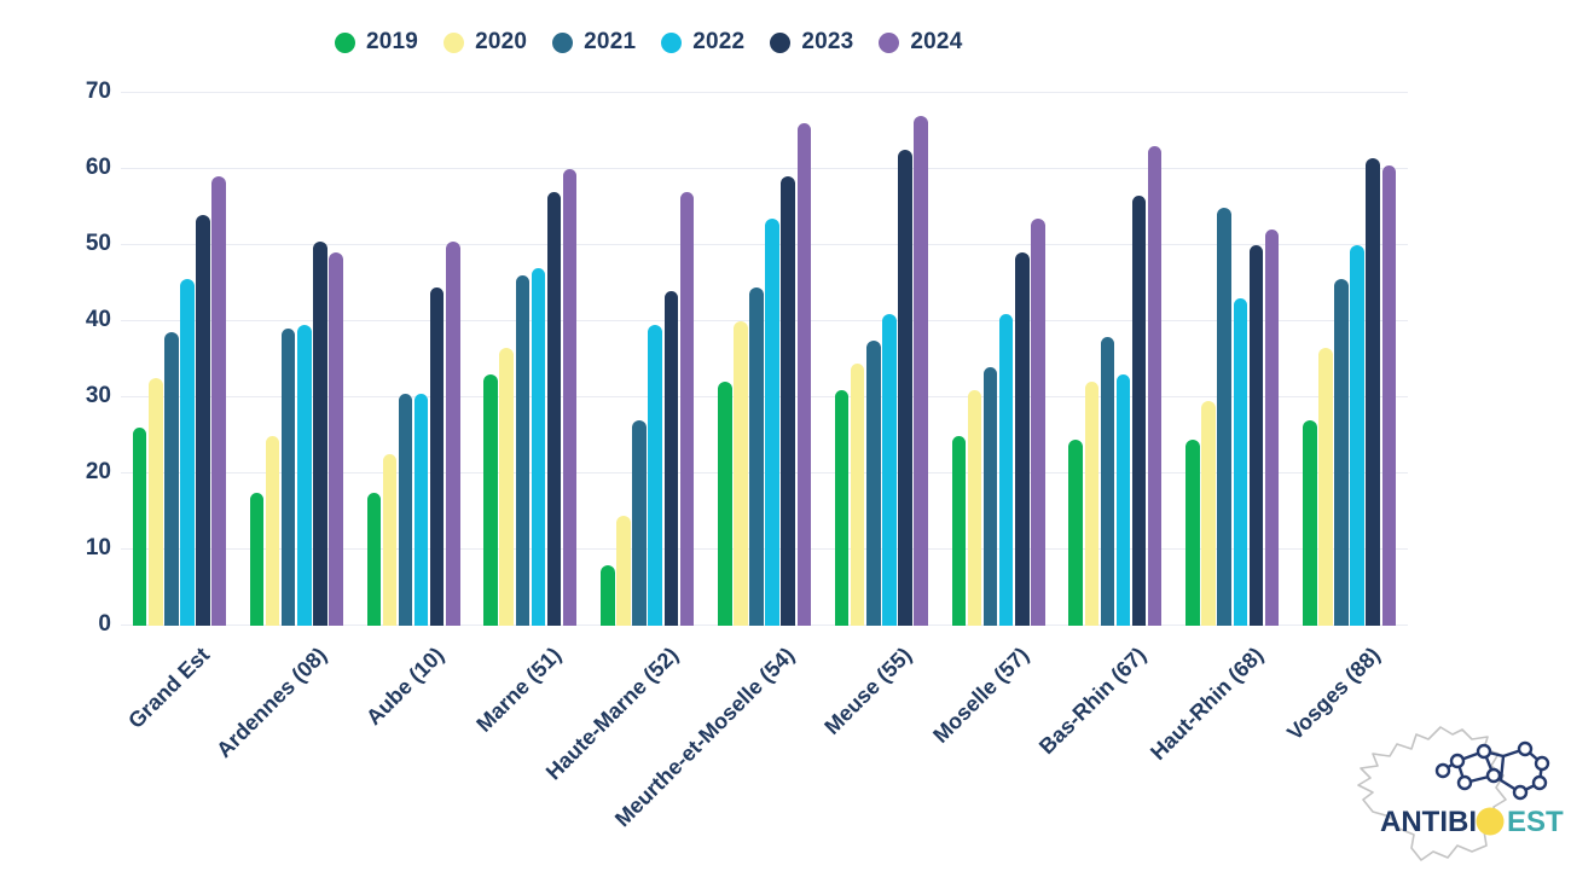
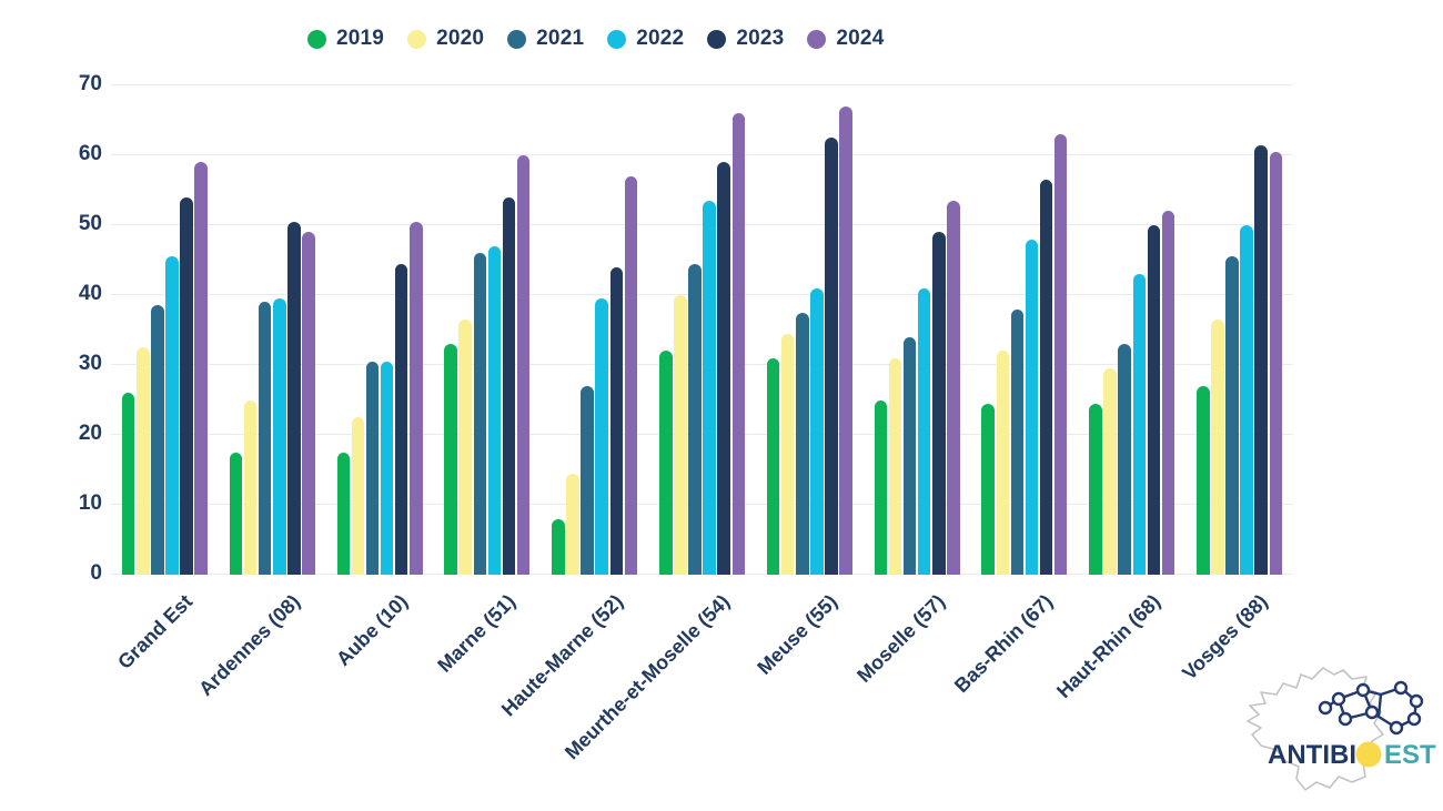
2023/Marne (51): 57 -> 54
2022/Bas-Rhin (67): 33 -> 48
2021/Haut-Rhin (68): 55 -> 33
